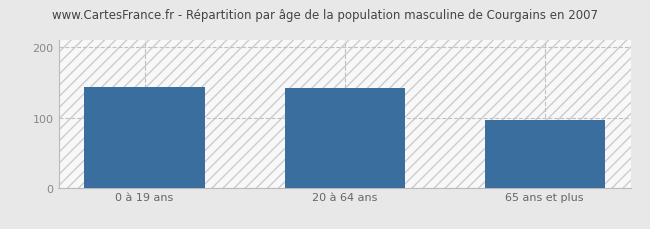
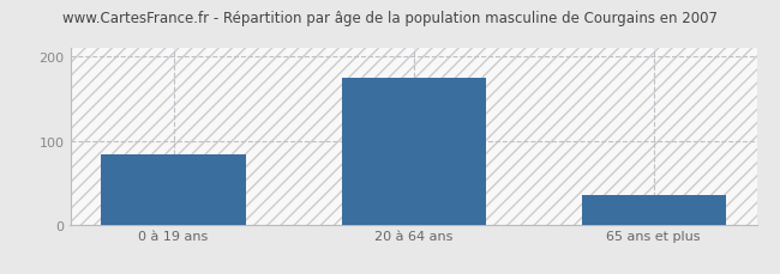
0 à 19 ans: 144 -> 83
20 à 64 ans: 142 -> 175
65 ans et plus: 96 -> 35
